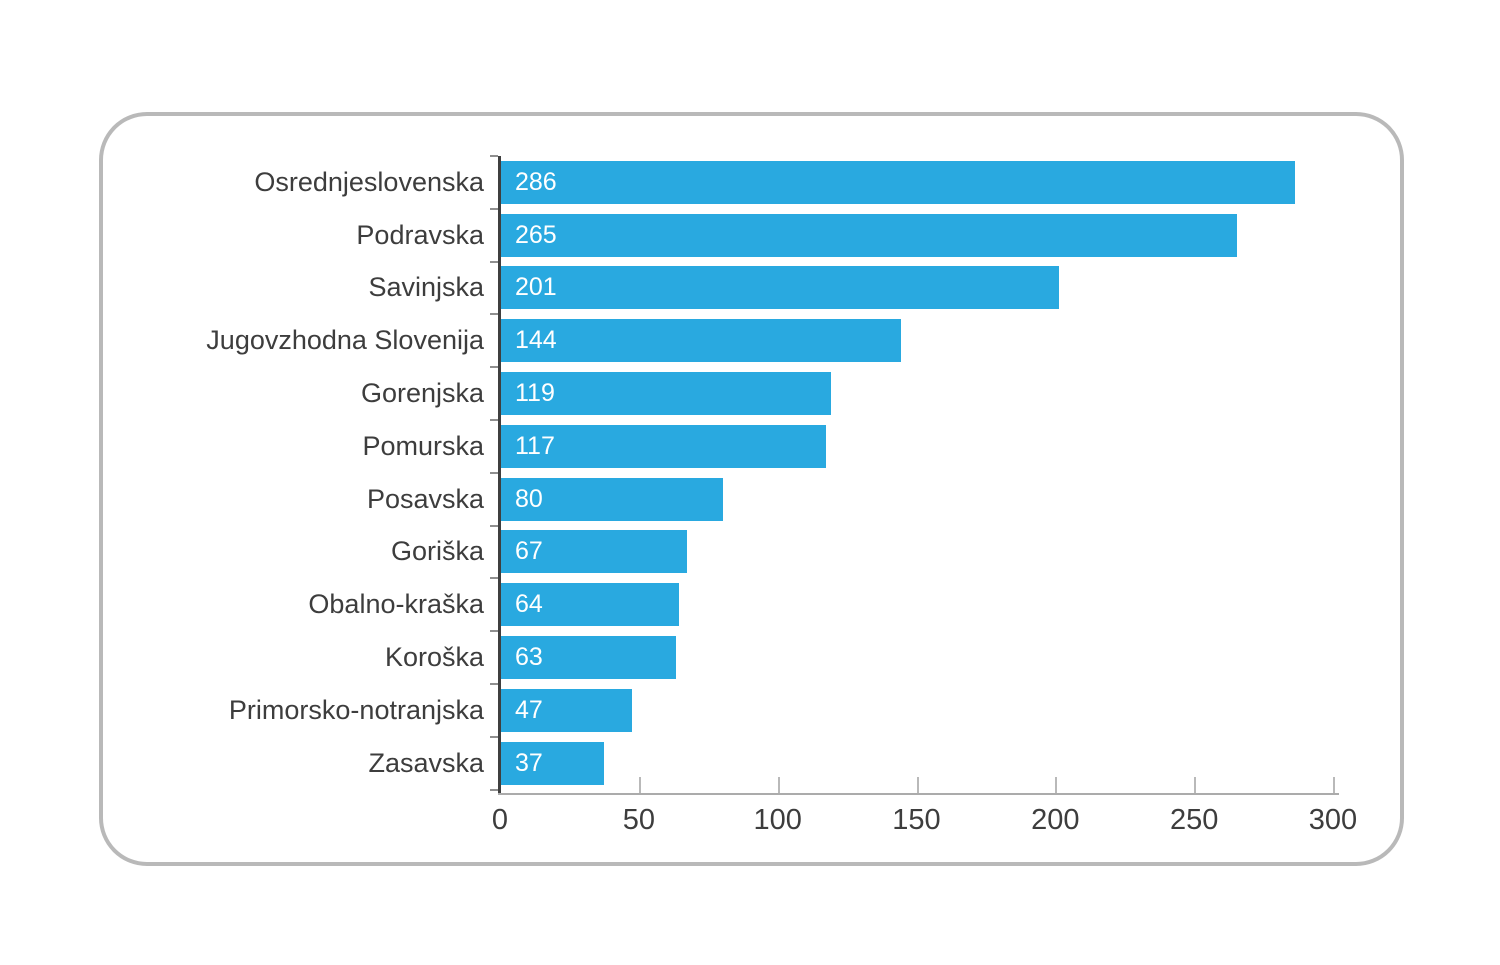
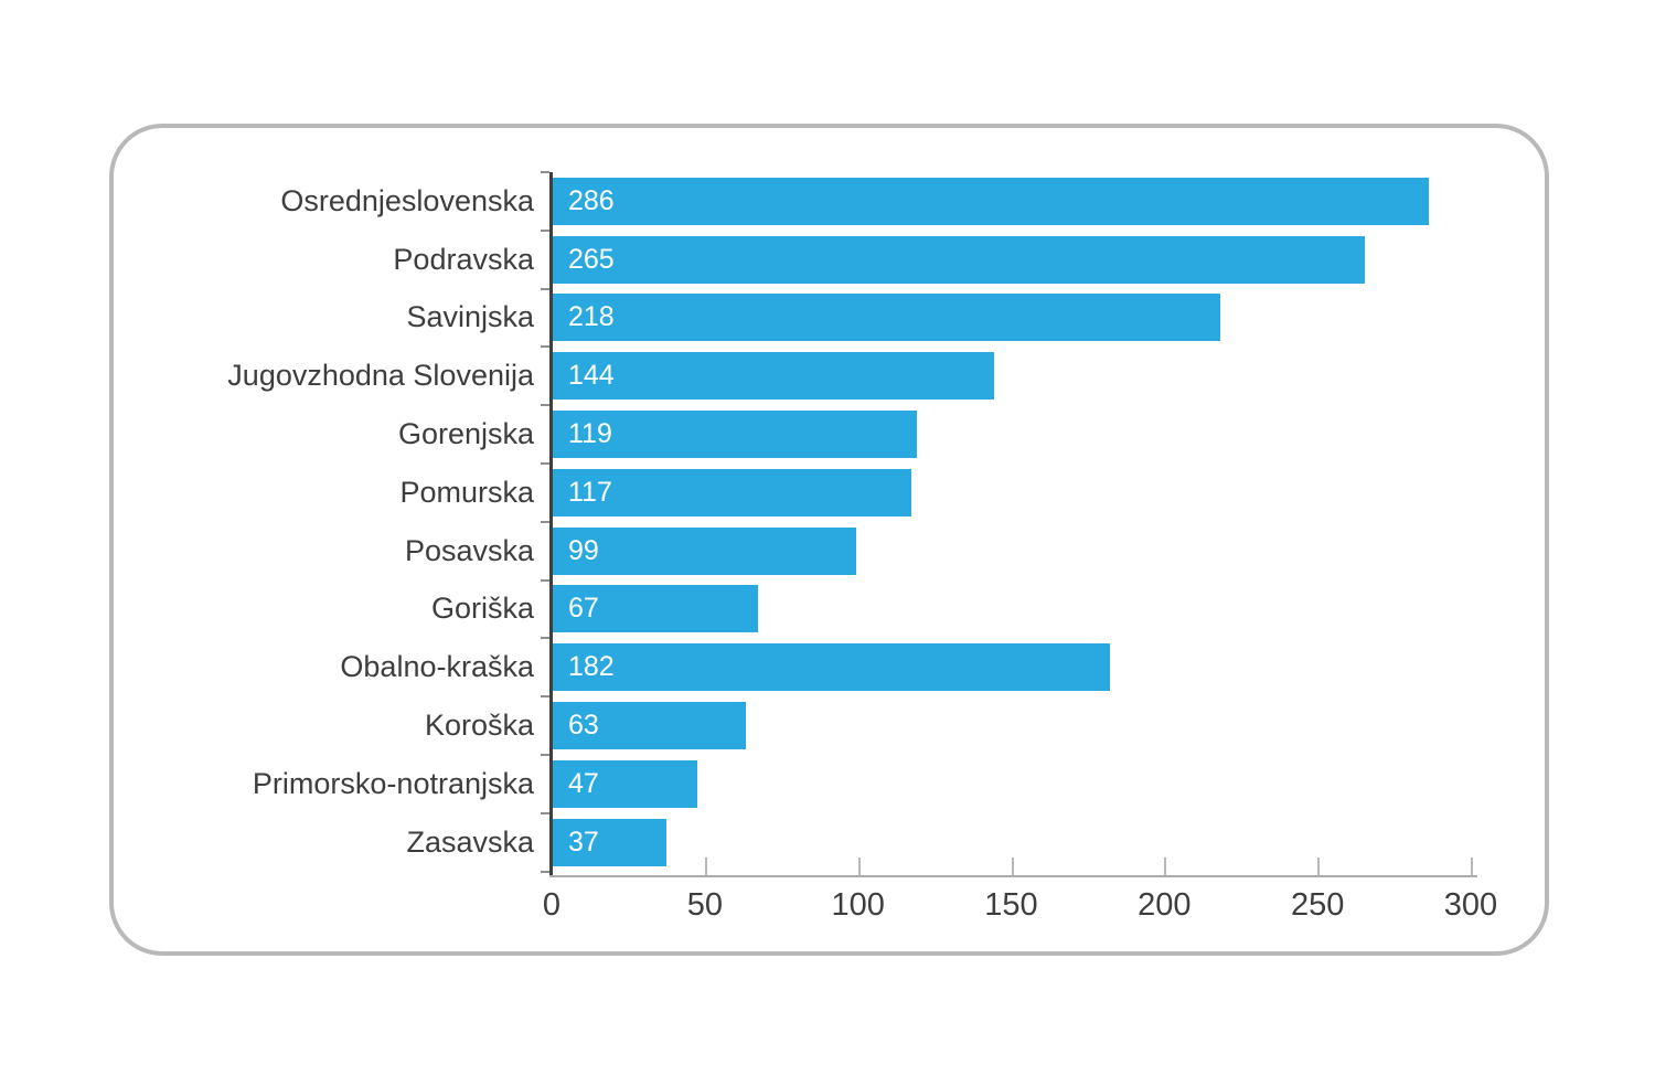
Savinjska: 201 -> 218
Posavska: 80 -> 99
Obalno-kraška: 64 -> 182
